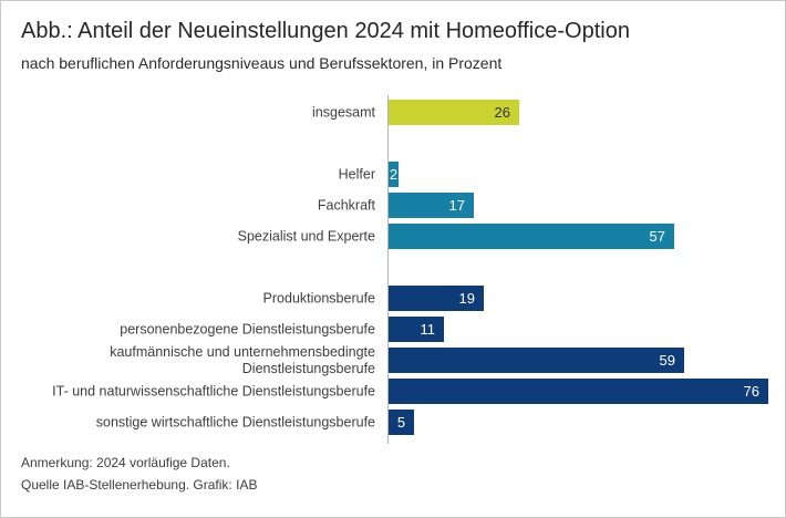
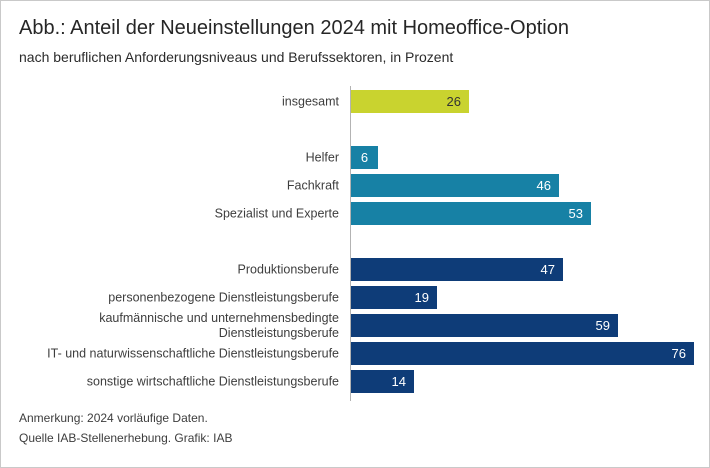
Helfer: 2 -> 6
Fachkraft: 17 -> 46
Spezialist und Experte: 57 -> 53
Produktionsberufe: 19 -> 47
personenbezogene Dienstleistungsberufe: 11 -> 19
sonstige wirtschaftliche Dienstleistungsberufe: 5 -> 14
